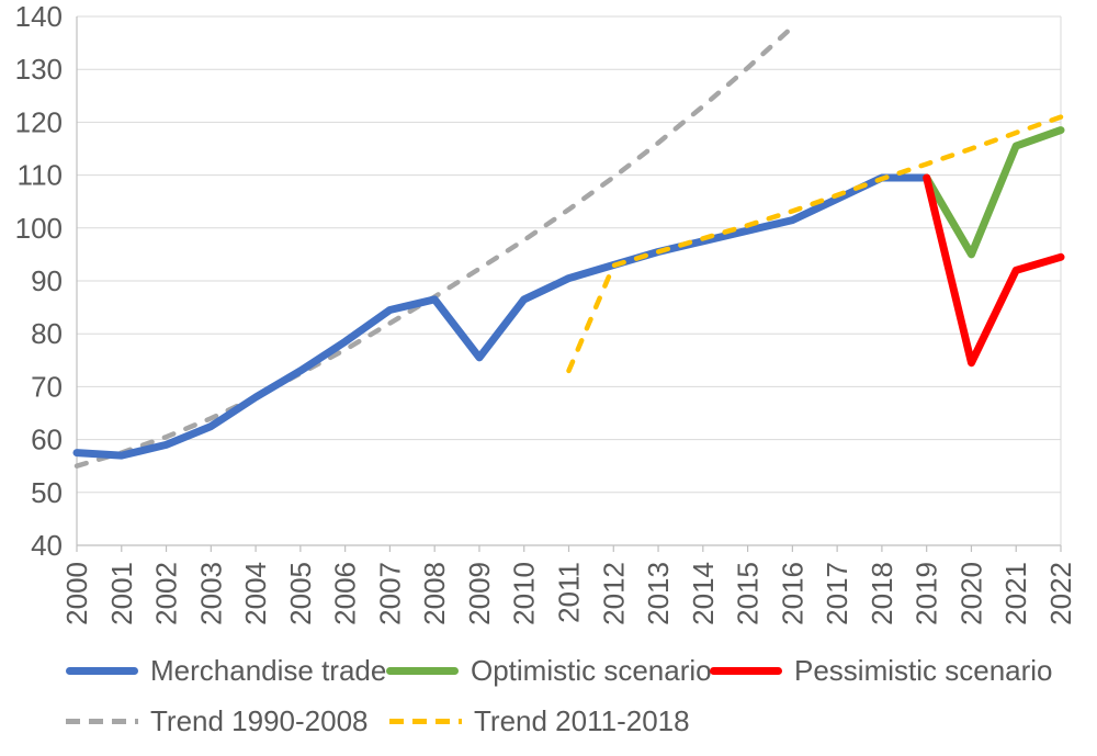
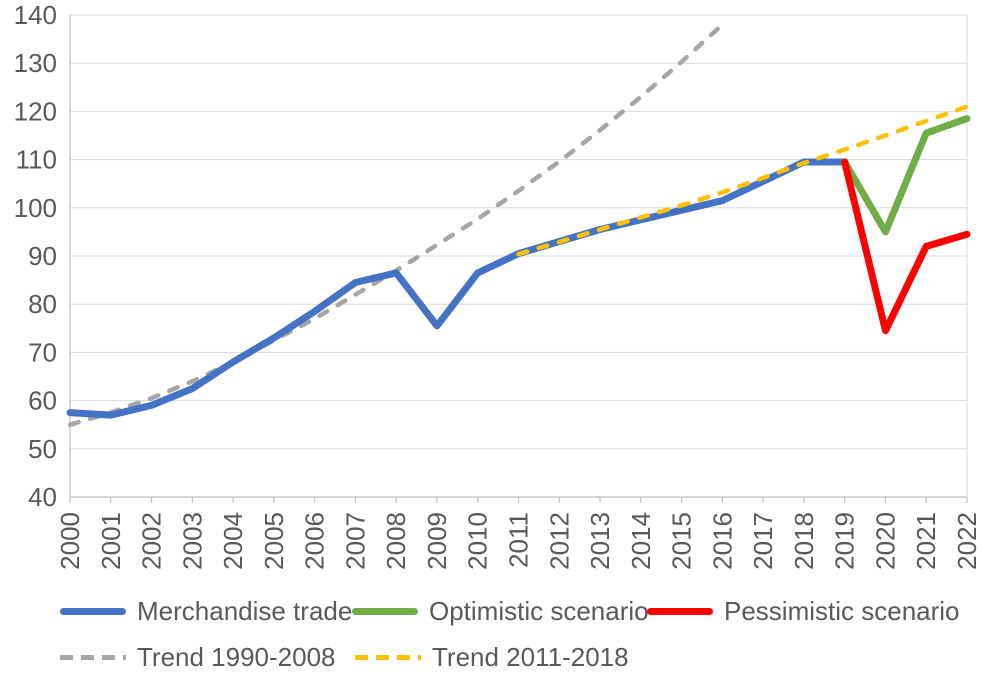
Trend 2011-2018/2011: 73 -> 90
